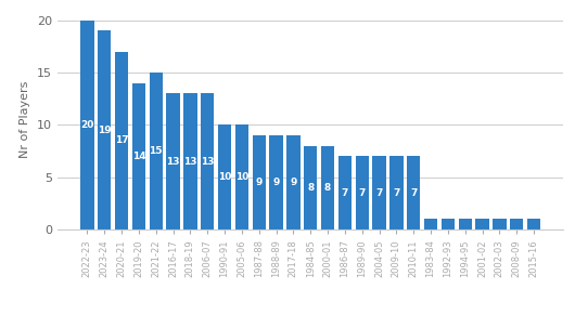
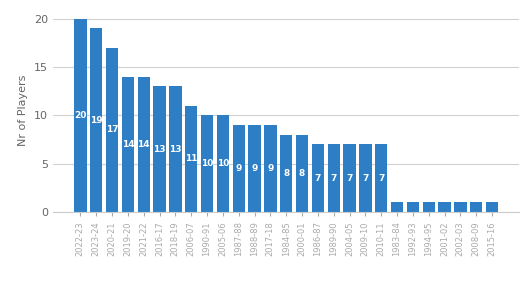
2021-22: 15 -> 14
2006-07: 13 -> 11
